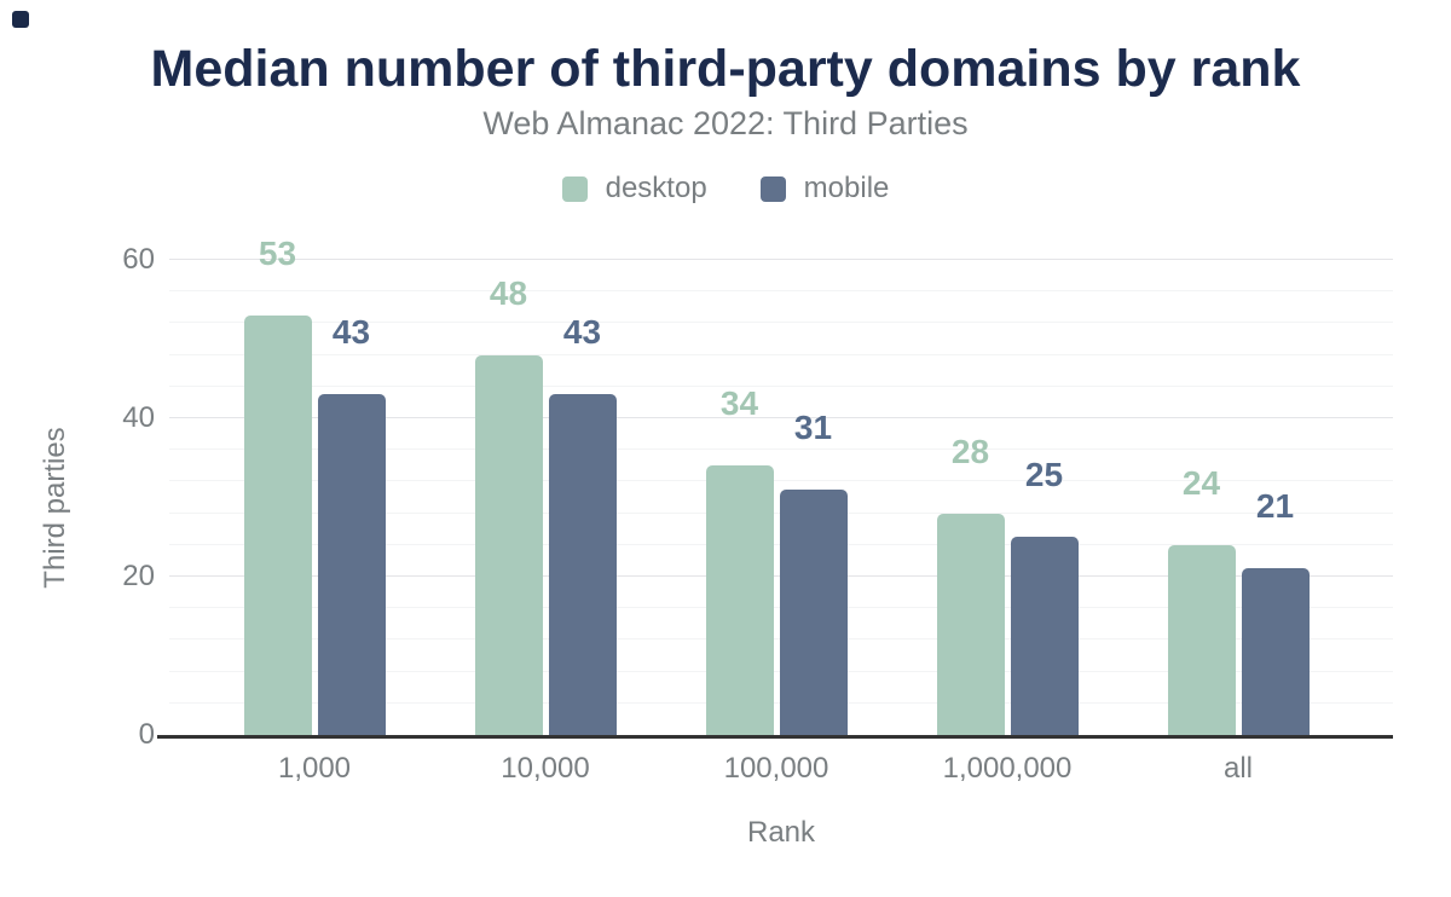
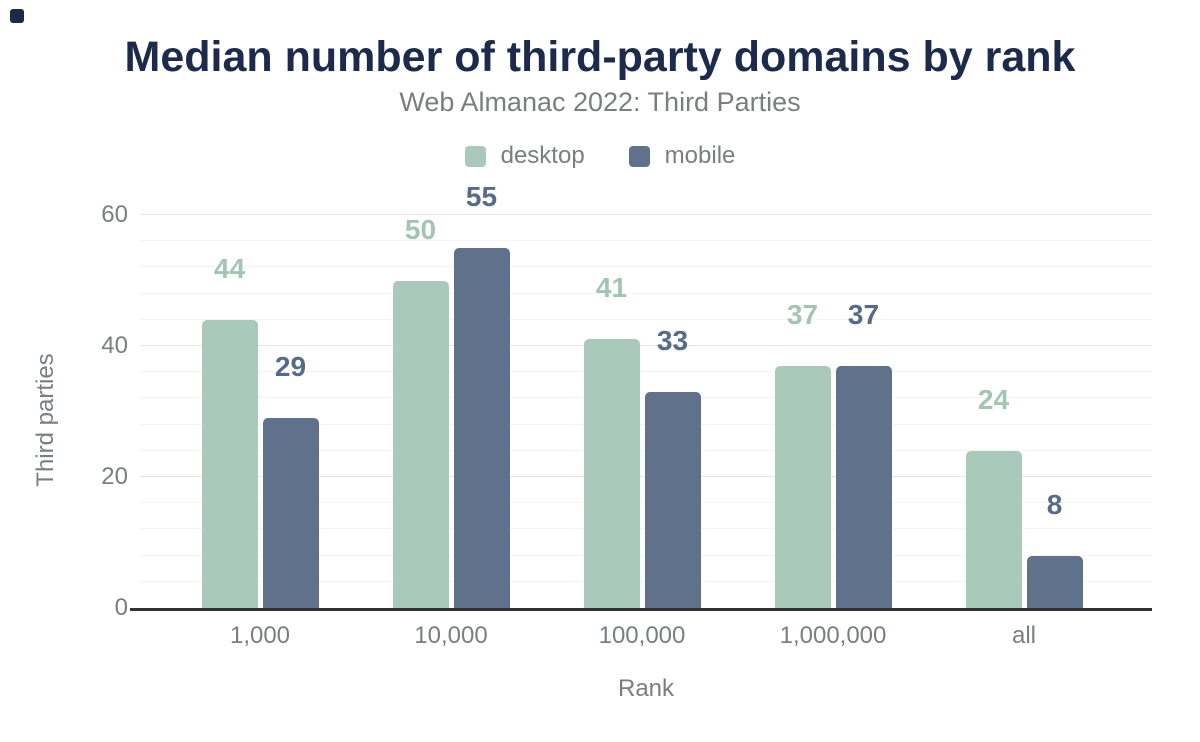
desktop/1,000: 53 -> 44
mobile/1,000: 43 -> 29
desktop/10,000: 48 -> 50
mobile/10,000: 43 -> 55
desktop/100,000: 34 -> 41
mobile/100,000: 31 -> 33
desktop/1,000,000: 28 -> 37
mobile/1,000,000: 25 -> 37
mobile/all: 21 -> 8
